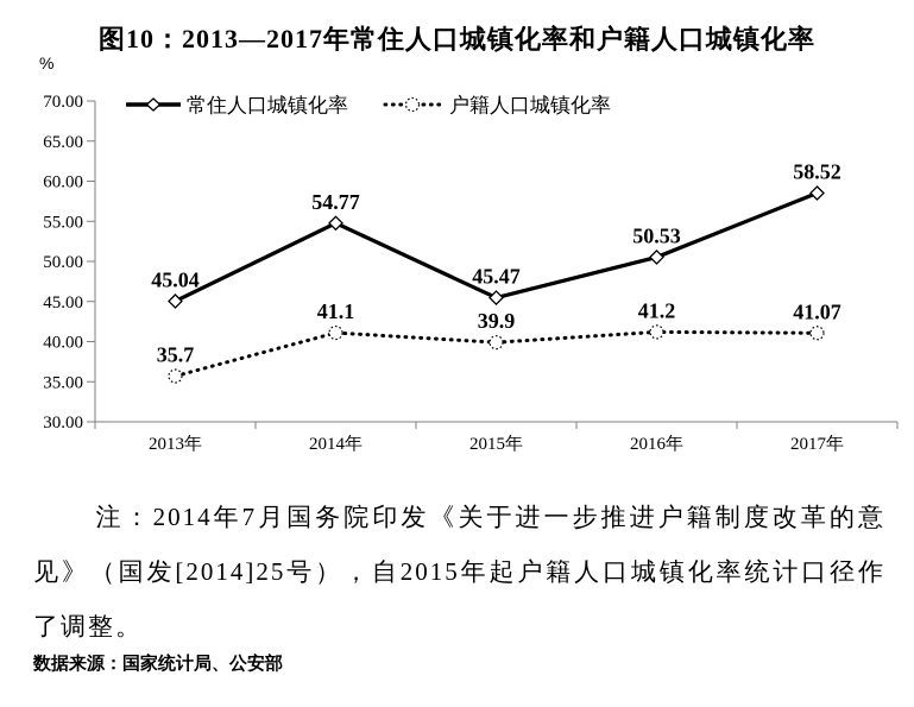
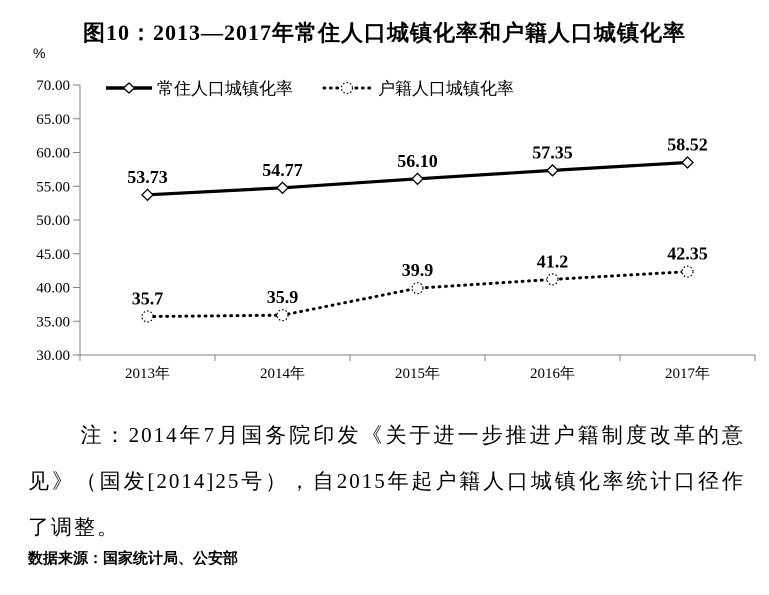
常住人口城镇化率/2013年: 45.04 -> 53.73
户籍人口城镇化率/2014年: 41.1 -> 35.9
常住人口城镇化率/2015年: 45.47 -> 56.10
常住人口城镇化率/2016年: 50.53 -> 57.35
户籍人口城镇化率/2017年: 41.07 -> 42.35
